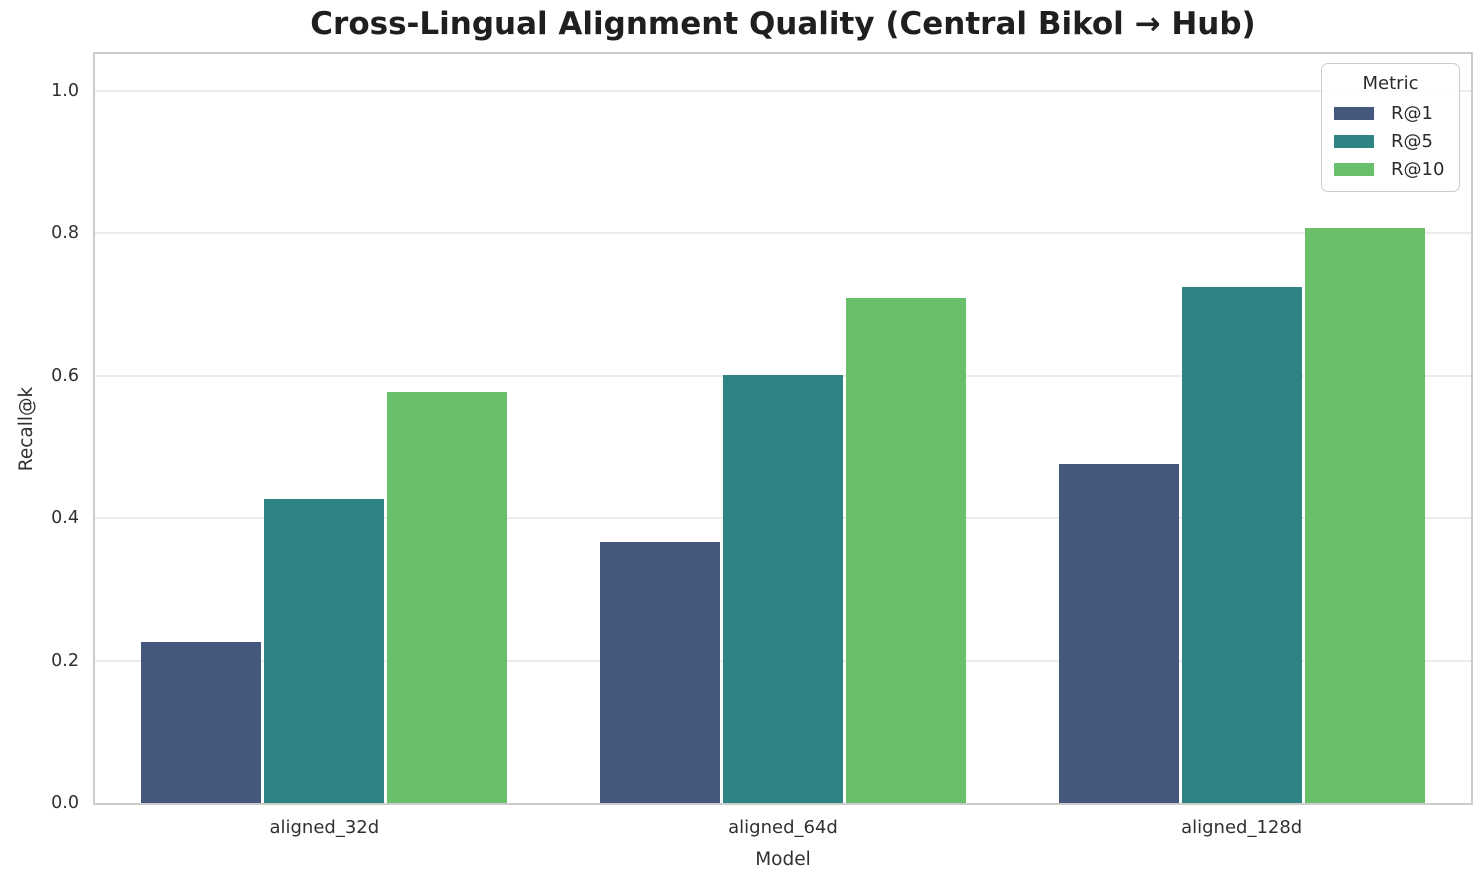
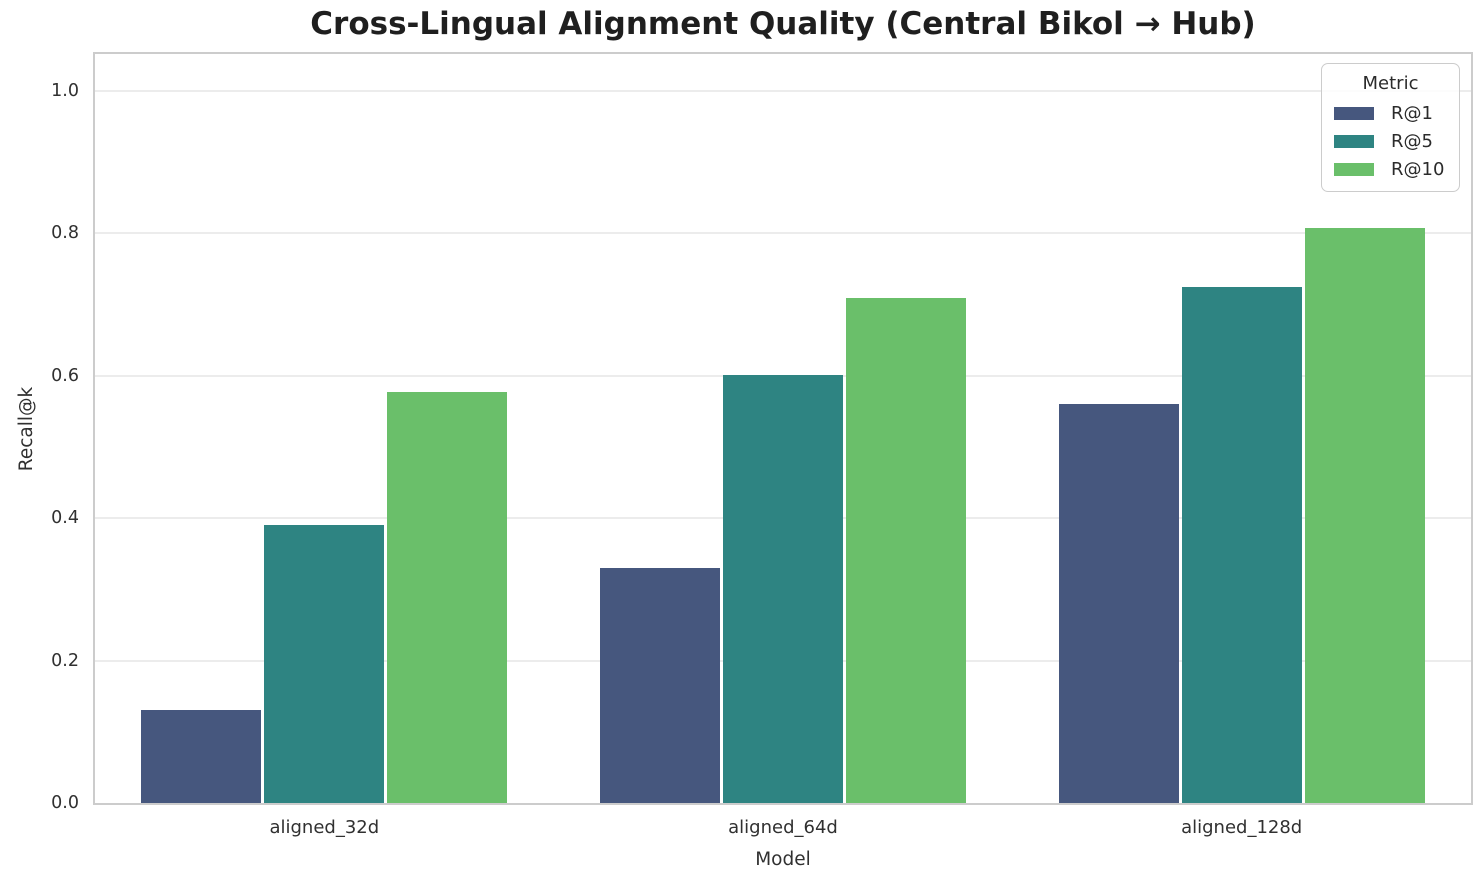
R@1/aligned_32d: 0.23 -> 0.13
R@5/aligned_32d: 0.43 -> 0.39
R@1/aligned_64d: 0.37 -> 0.33
R@1/aligned_128d: 0.48 -> 0.56
